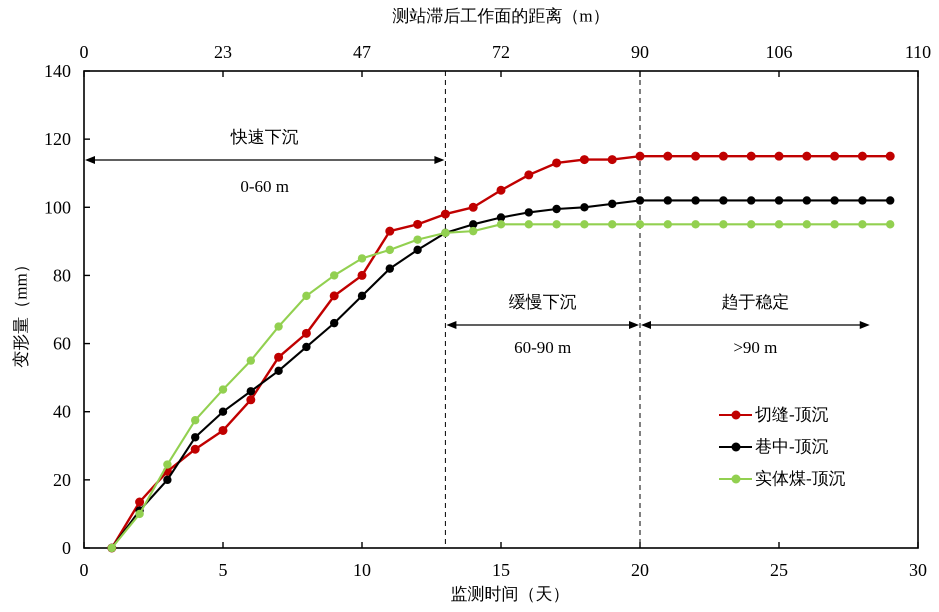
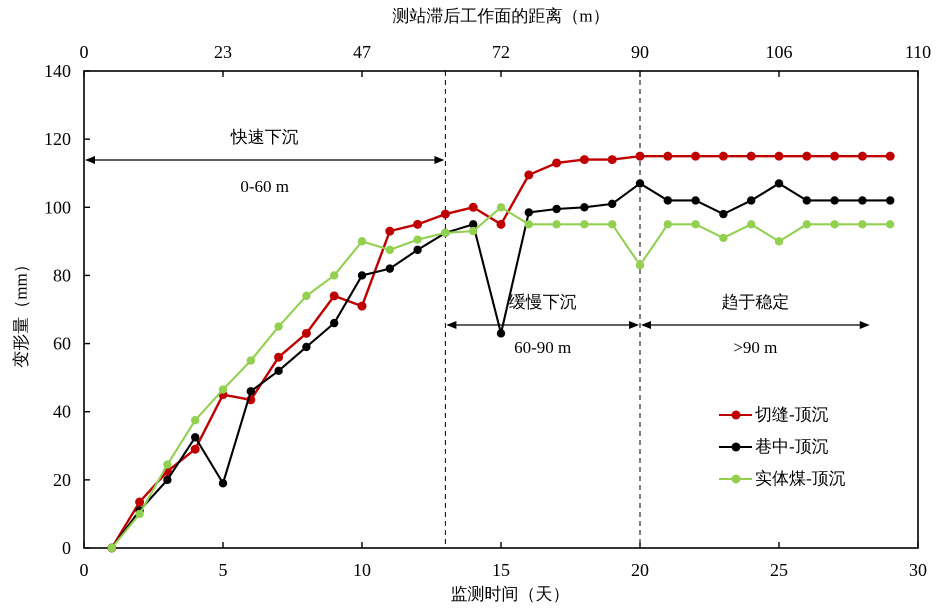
切缝-顶沉/5: 34 -> 45
巷中-顶沉/5: 40 -> 19
切缝-顶沉/10: 80 -> 71
巷中-顶沉/10: 74 -> 80
实体煤-顶沉/10: 85 -> 90
切缝-顶沉/15: 105 -> 95
巷中-顶沉/15: 97 -> 63
实体煤-顶沉/15: 95 -> 100
巷中-顶沉/20: 102 -> 107
实体煤-顶沉/20: 95 -> 83
巷中-顶沉/23: 102 -> 98
实体煤-顶沉/23: 95 -> 91
巷中-顶沉/25: 102 -> 107
实体煤-顶沉/25: 95 -> 90
